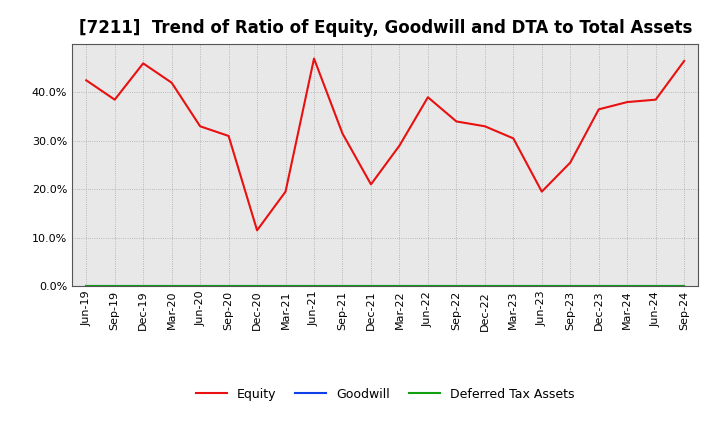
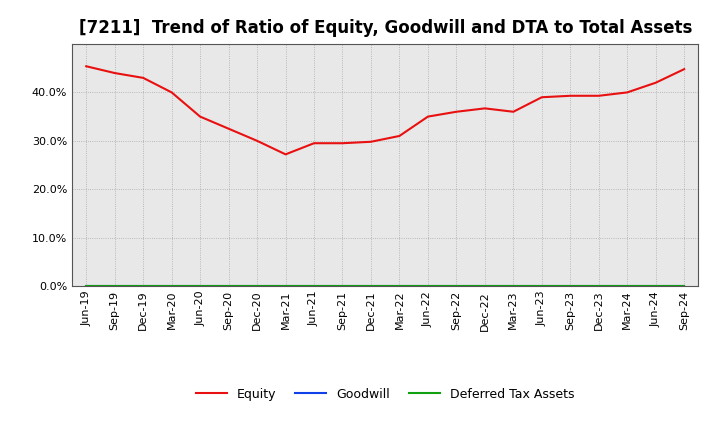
Equity/Jun-19: 42.5% -> 45.4%
Equity/Sep-19: 38.5% -> 44.0%
Equity/Dec-19: 46.0% -> 43.0%
Equity/Mar-20: 42.0% -> 40.0%
Equity/Jun-20: 33.0% -> 35.0%
Equity/Sep-20: 31.0% -> 32.5%
Equity/Dec-20: 11.5% -> 30.0%
Equity/Mar-21: 19.5% -> 27.2%
Equity/Jun-21: 47.0% -> 29.5%
Equity/Sep-21: 31.5% -> 29.5%
Equity/Dec-21: 21.0% -> 29.8%
Equity/Mar-22: 29.0% -> 31.0%
Equity/Jun-22: 39.0% -> 35.0%
Equity/Sep-22: 34.0% -> 36.0%
Equity/Dec-22: 33.0% -> 36.7%
Equity/Mar-23: 30.5% -> 36.0%
Equity/Jun-23: 19.5% -> 39.0%
Equity/Sep-23: 25.5% -> 39.3%
Equity/Dec-23: 36.5% -> 39.3%
Equity/Mar-24: 38.0% -> 40.0%
Equity/Jun-24: 38.5% -> 42.0%
Equity/Sep-24: 46.5% -> 44.8%
